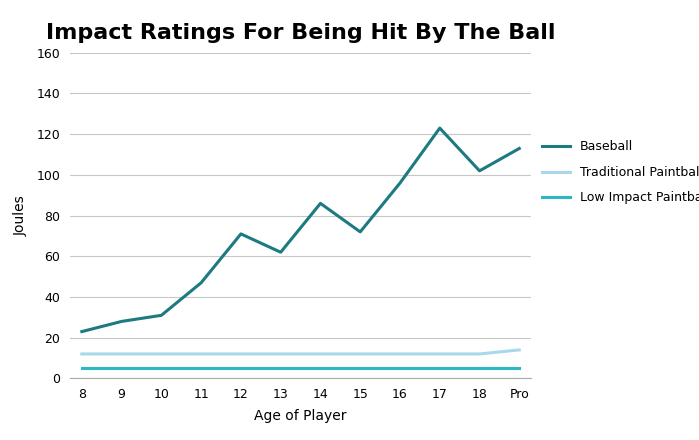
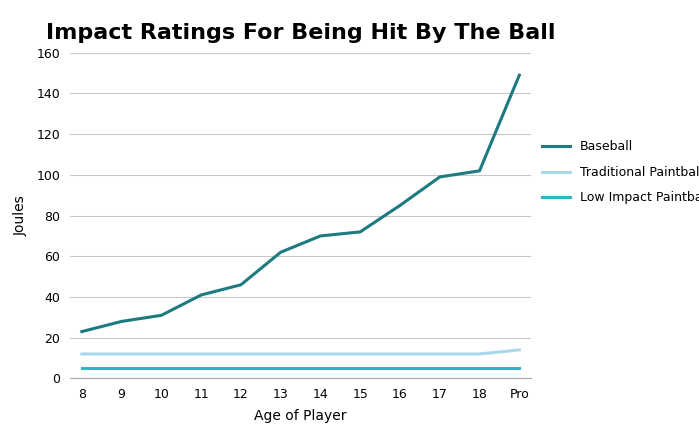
Baseball/11: 47 -> 41
Baseball/12: 71 -> 46
Baseball/14: 86 -> 70
Baseball/16: 96 -> 85
Baseball/17: 123 -> 99
Baseball/Pro: 113 -> 149
